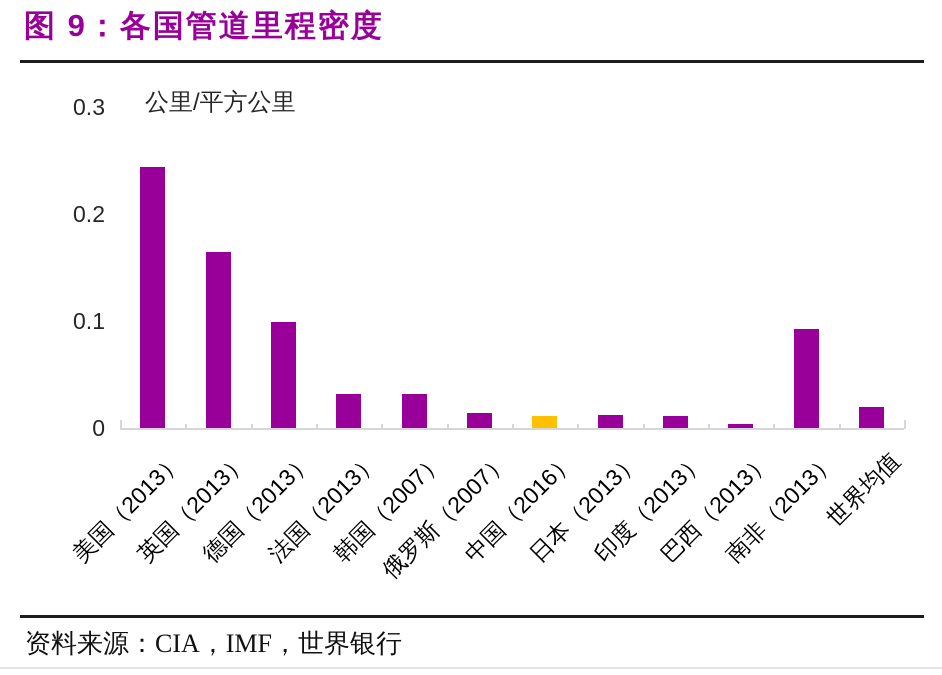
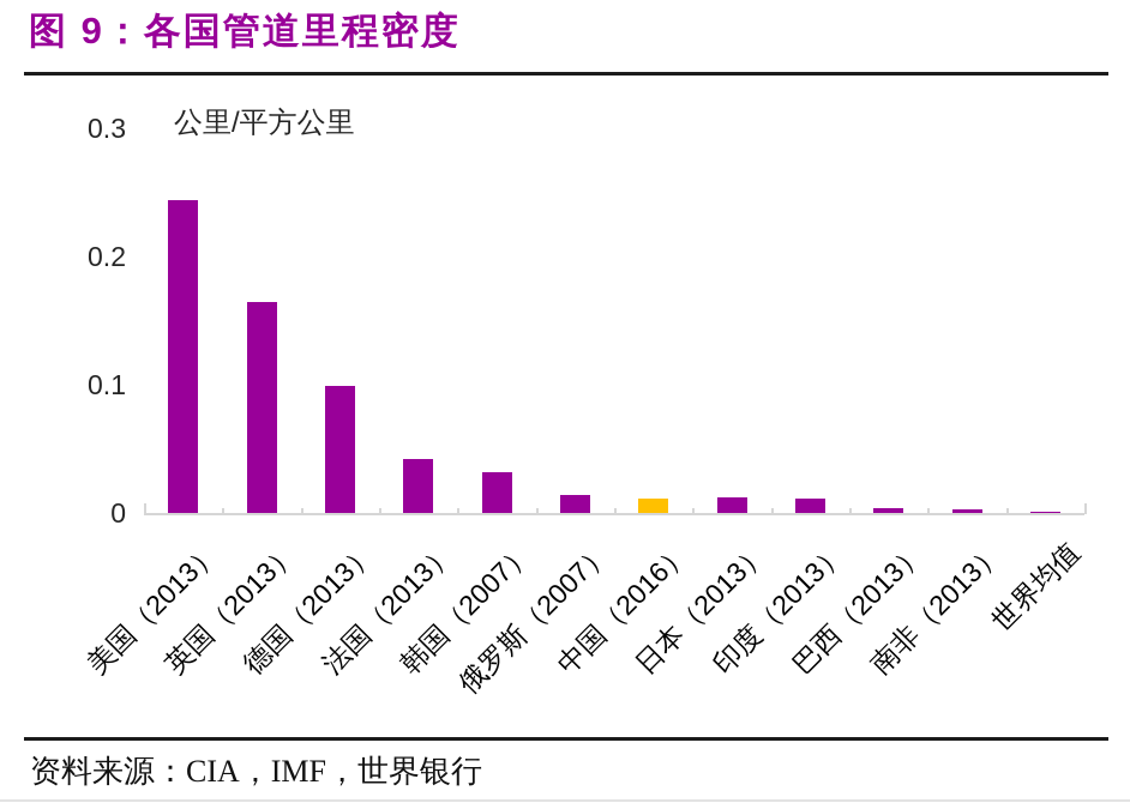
法国（2013）: 0.033 -> 0.043
南非（2013）: 0.093 -> 0.004
世界均值: 0.021 -> 0.002
